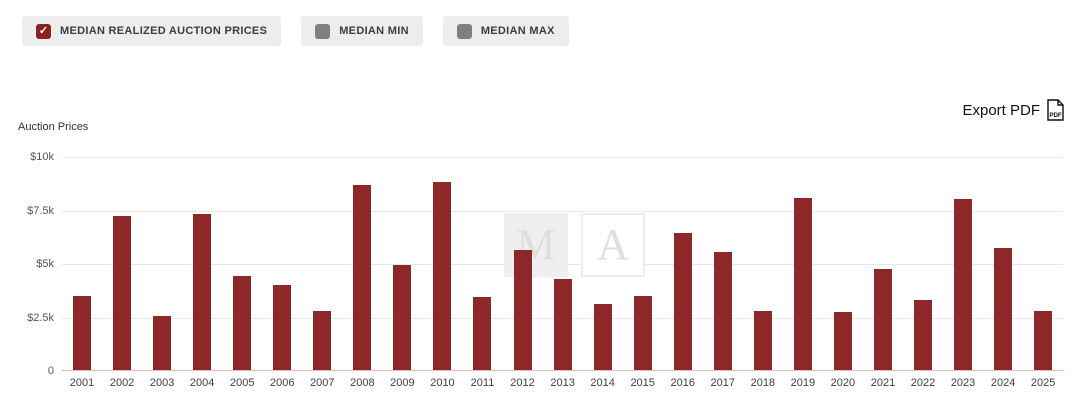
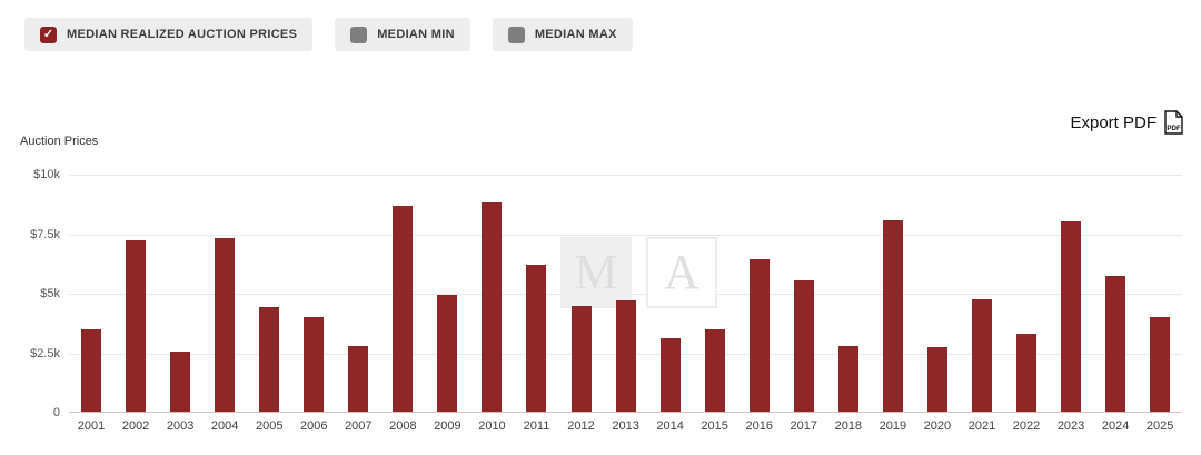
2011: $3.4k -> $6.2k
2012: $5.6k -> $4.5k
2013: $4.3k -> $4.7k
2025: $2.8k -> $4.0k
